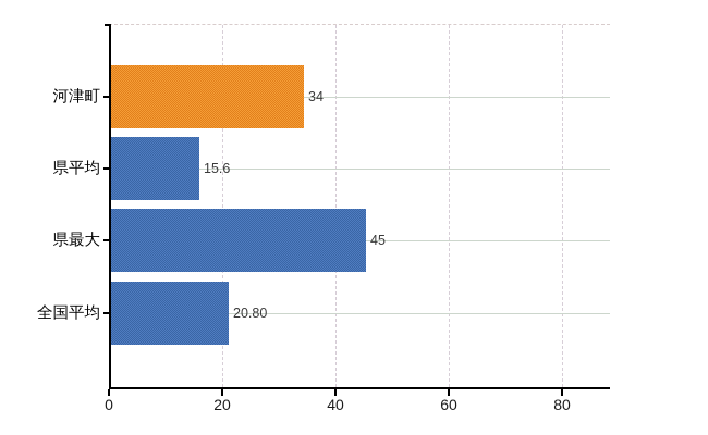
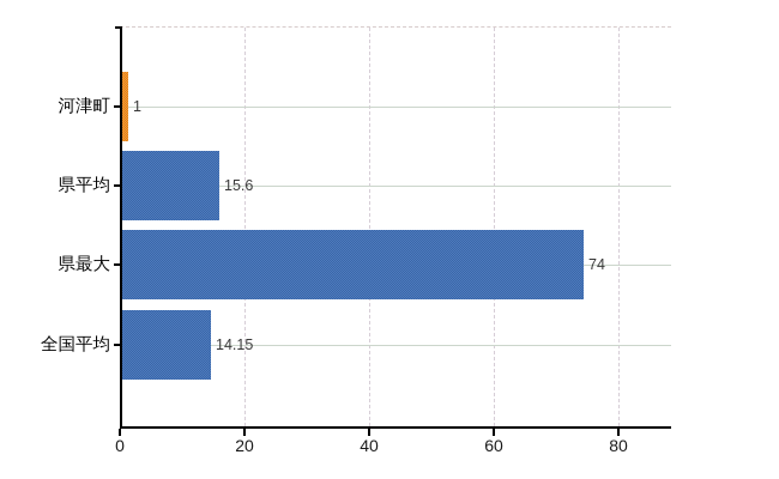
河津町: 34 -> 1
県最大: 45 -> 74
全国平均: 20.80 -> 14.15
